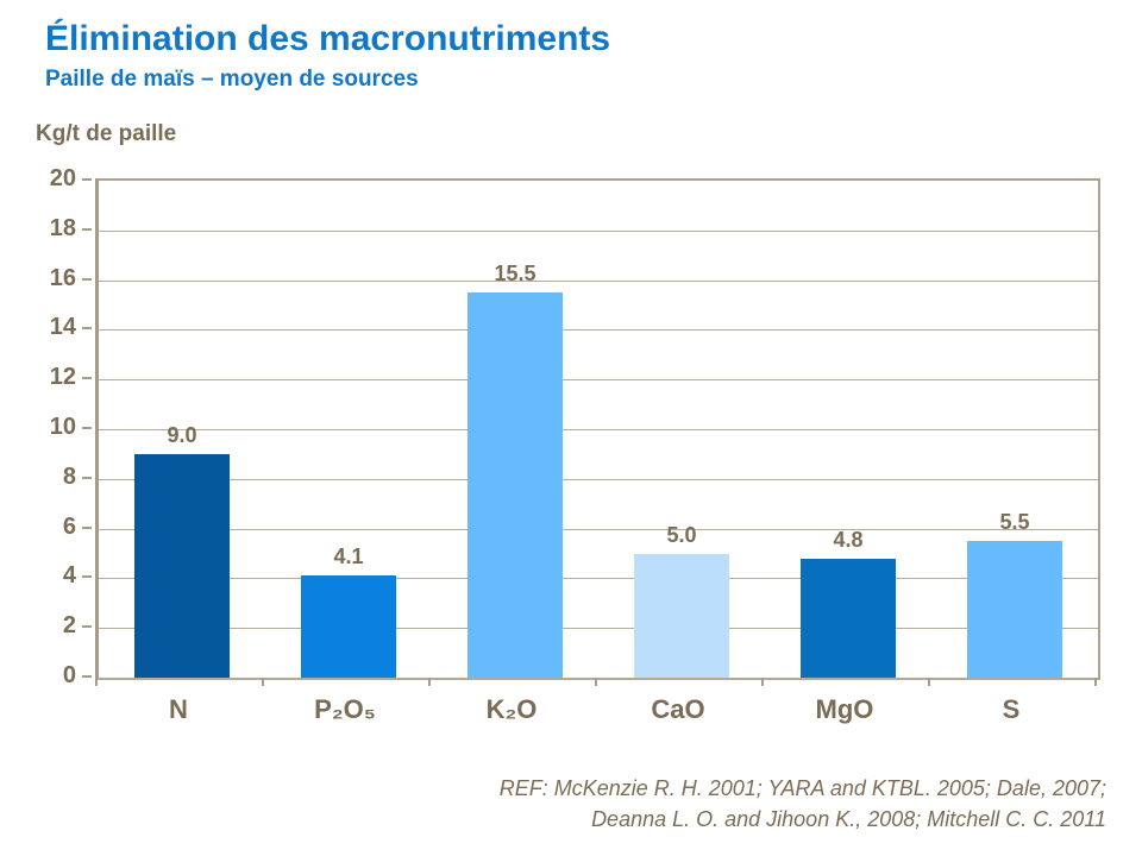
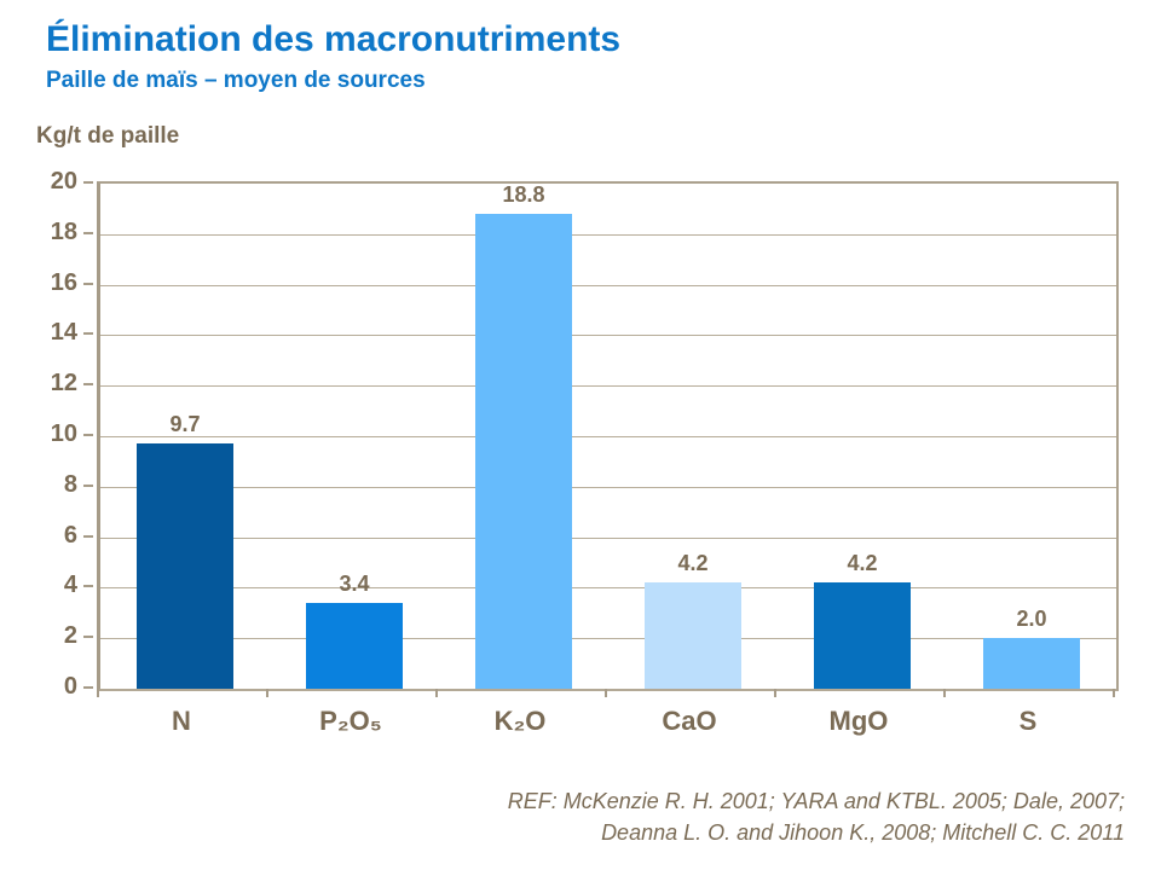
N: 9.0 -> 9.7
P₂O₅: 4.1 -> 3.4
K₂O: 15.5 -> 18.8
CaO: 5.0 -> 4.2
MgO: 4.8 -> 4.2
S: 5.5 -> 2.0
